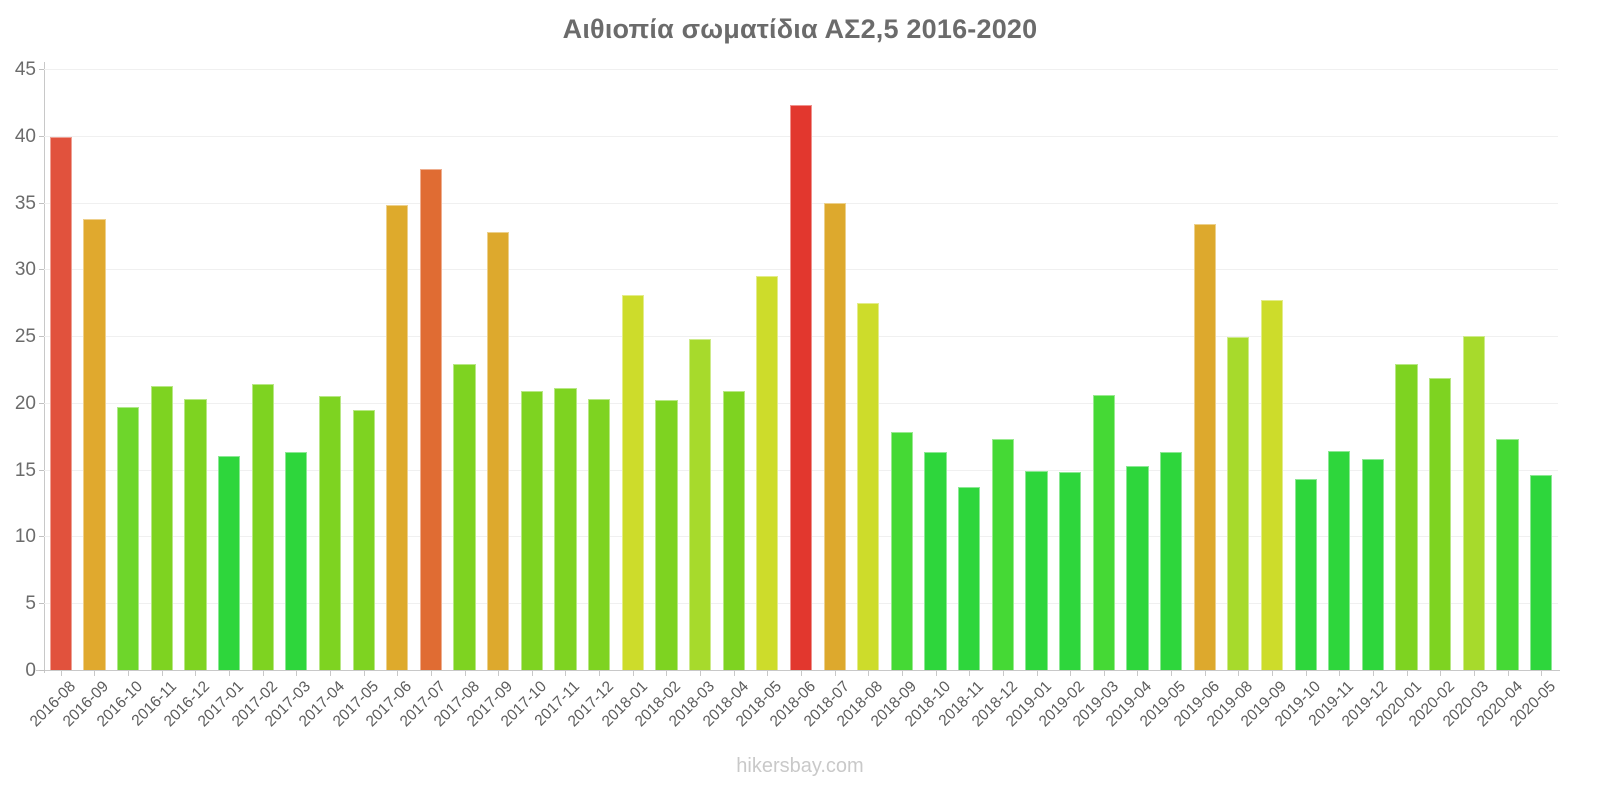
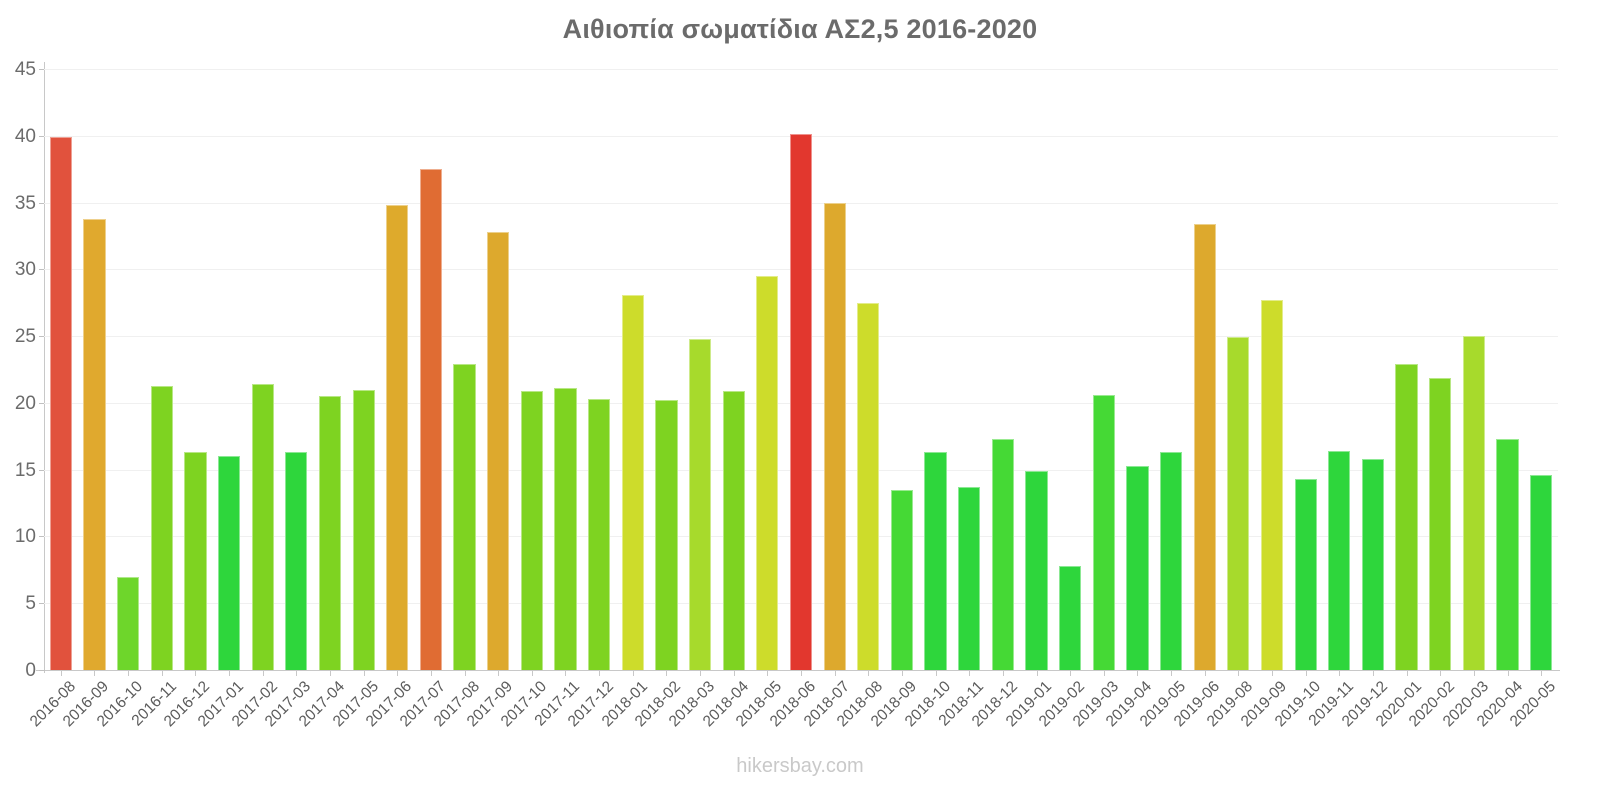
2016-10: 19.7 -> 7.0
2016-12: 20.3 -> 16.3
2017-05: 19.5 -> 21.0
2018-06: 42.3 -> 40.1
2018-09: 17.8 -> 13.5
2019-02: 14.8 -> 7.8
